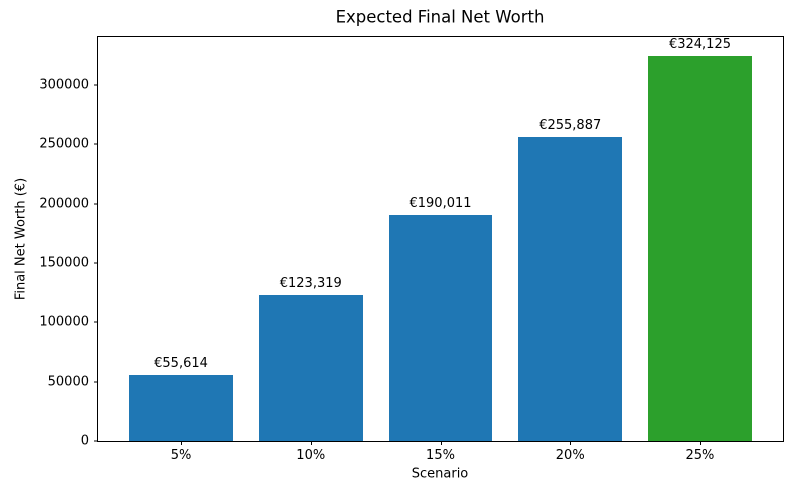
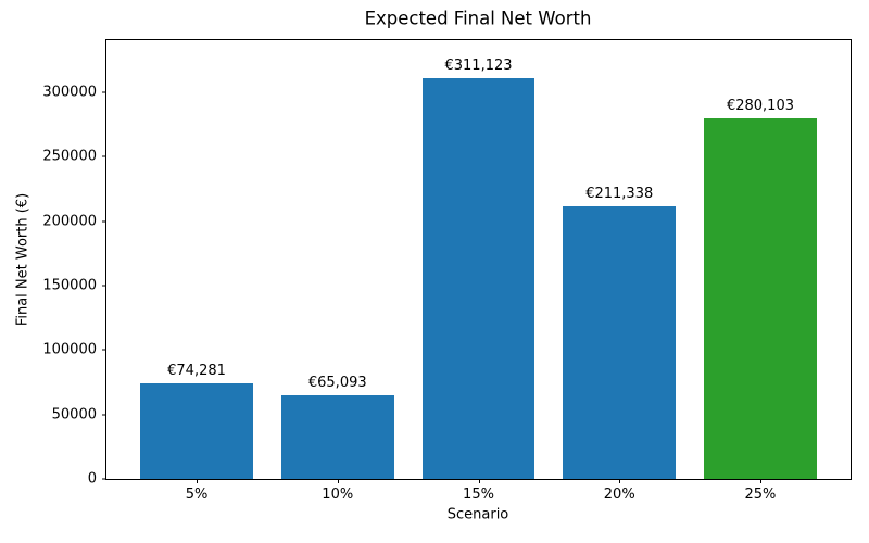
5%: €55,614 -> €74,281
10%: €123,319 -> €65,093
15%: €190,011 -> €311,123
20%: €255,887 -> €211,338
25%: €324,125 -> €280,103
